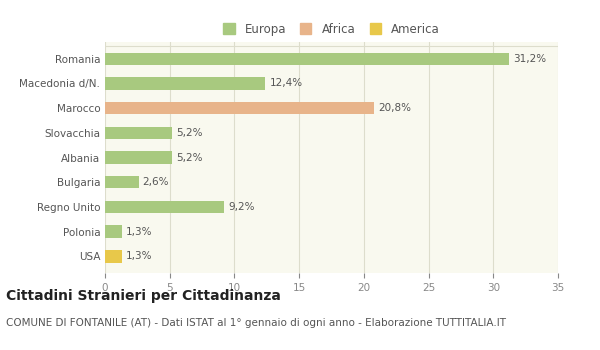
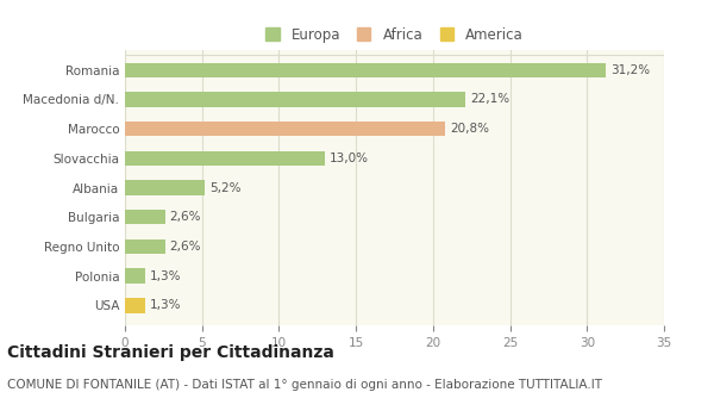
Macedonia d/N.: 12,4% -> 22,1%
Slovacchia: 5,2% -> 13,0%
Regno Unito: 9,2% -> 2,6%
